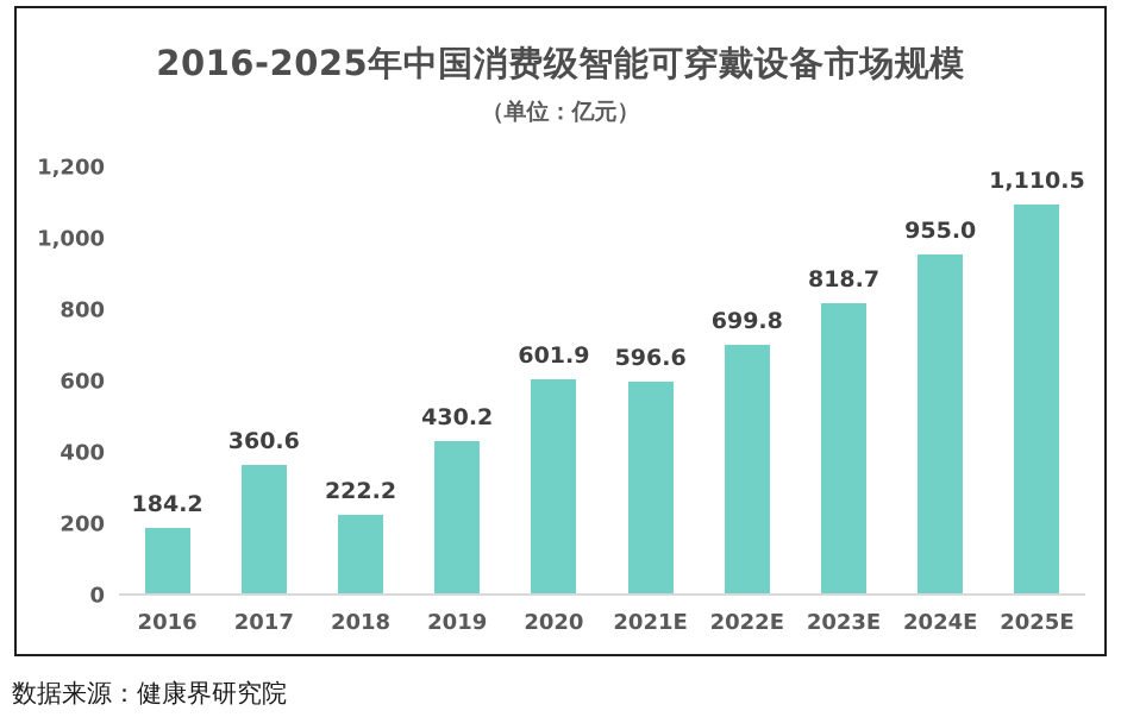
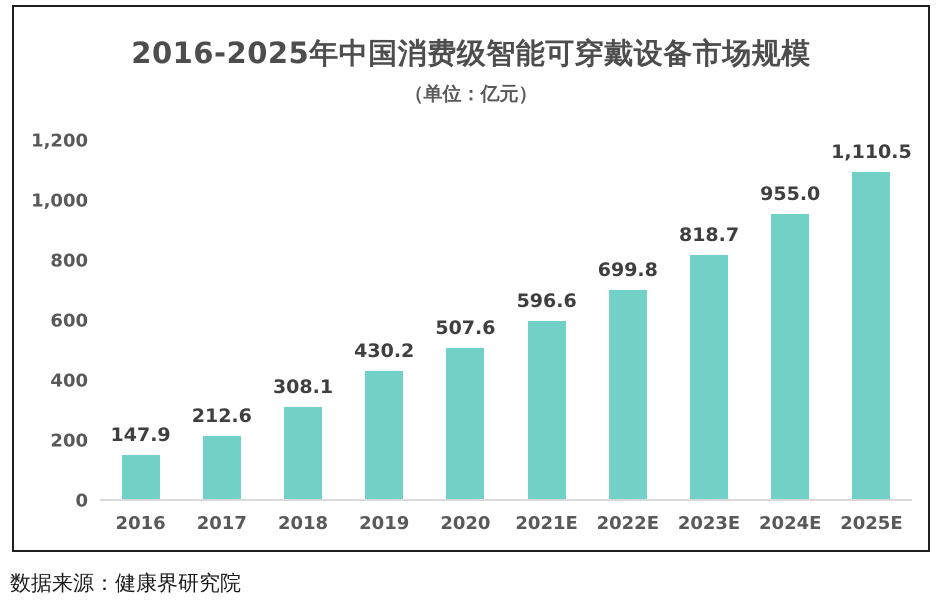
2016: 184.2 -> 147.9
2017: 360.6 -> 212.6
2018: 222.2 -> 308.1
2020: 601.9 -> 507.6
